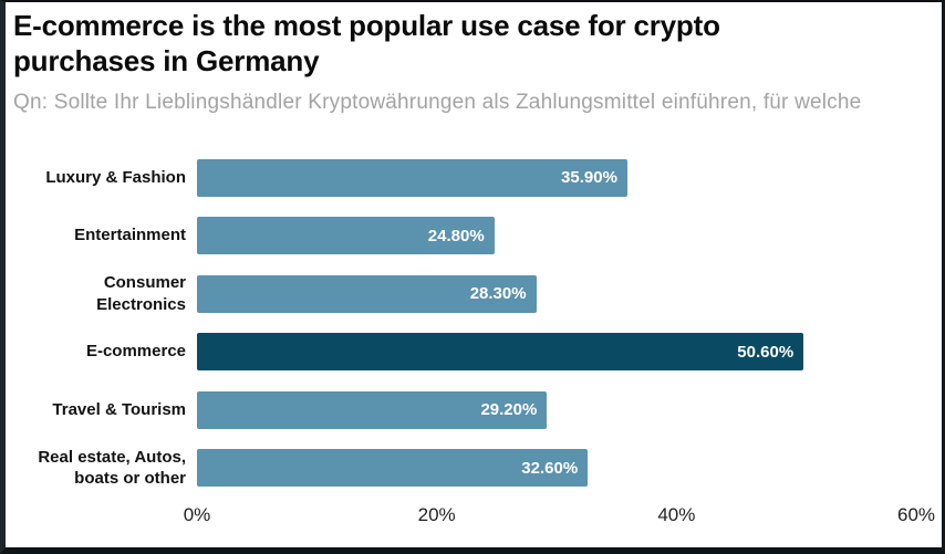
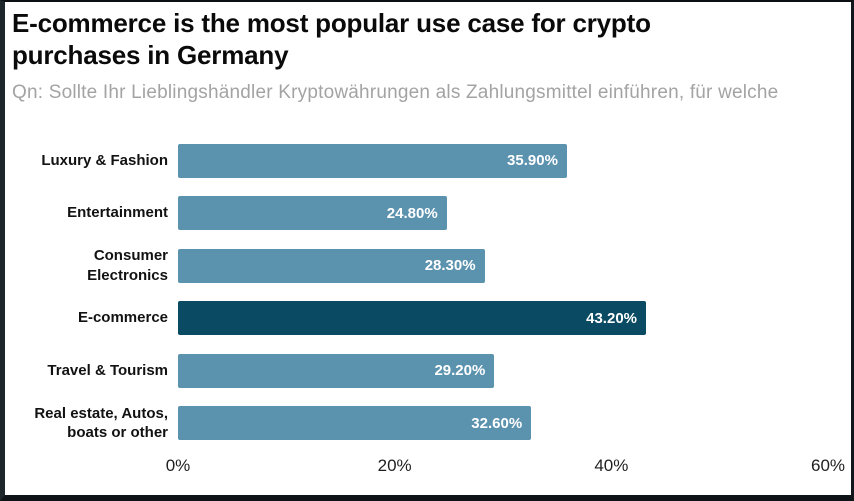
E-commerce: 50.60% -> 43.20%
